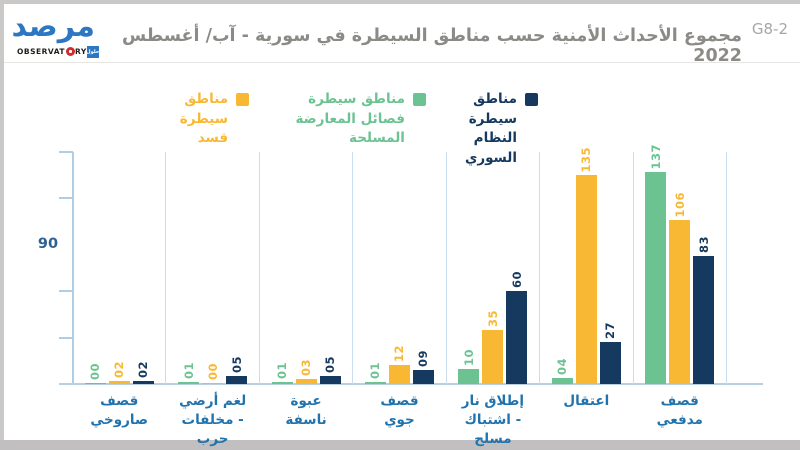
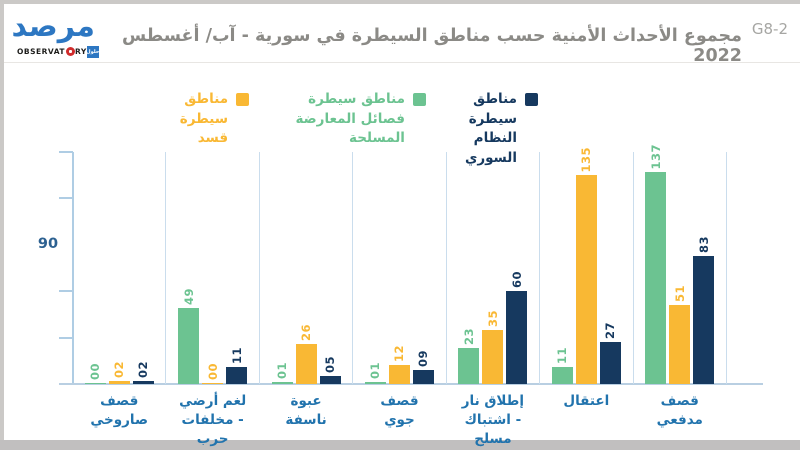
مناطق سيطرة فصائل المعارضة المسلحة/لغم أرضي - مخلفات حرب: 01 -> 49
مناطق سيطرة النظام السوري/لغم أرضي - مخلفات حرب: 05 -> 11
مناطق سيطرة قسد/عبوة ناسفة: 03 -> 26
مناطق سيطرة فصائل المعارضة المسلحة/إطلاق نار - اشتباك مسلح: 10 -> 23
مناطق سيطرة فصائل المعارضة المسلحة/اعتقال: 04 -> 11
مناطق سيطرة قسد/قصف مدفعي: 106 -> 51
